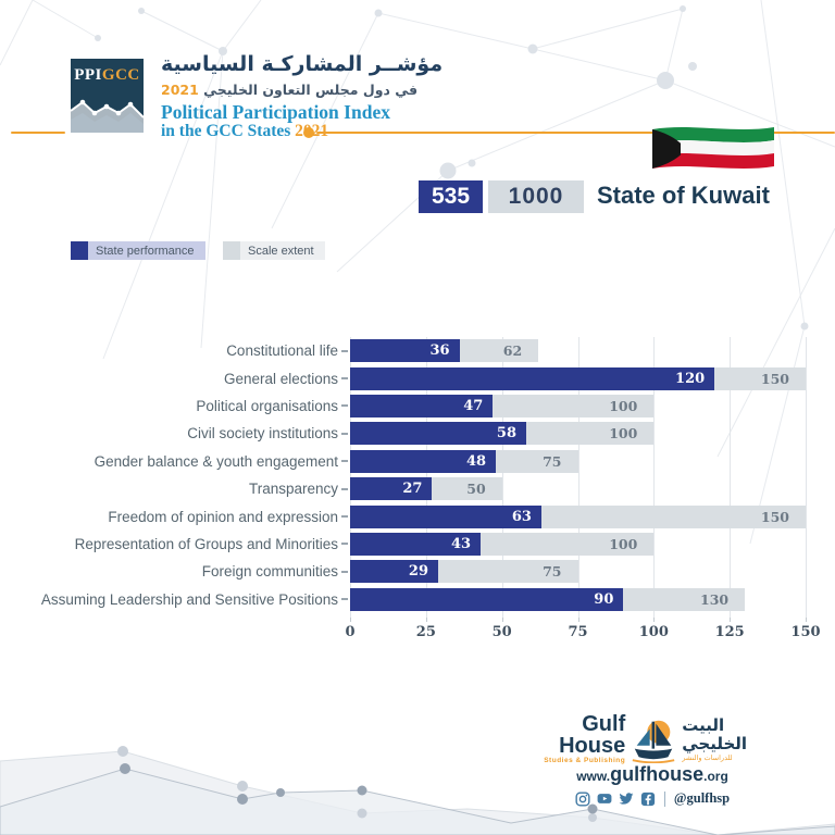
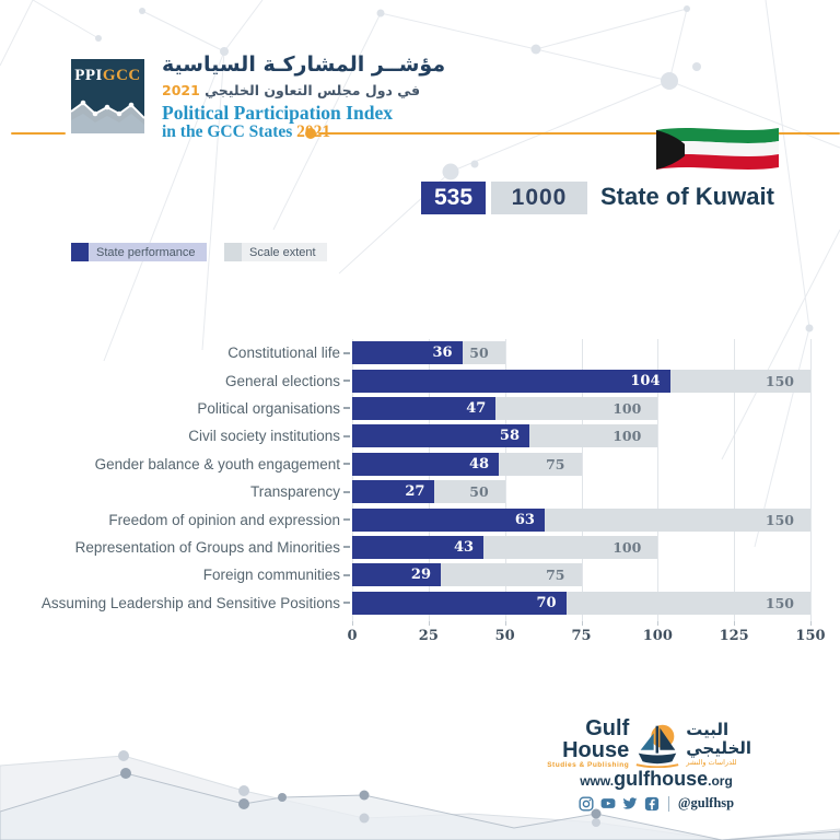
Scale extent/Constitutional life: 62 -> 50
State performance/General elections: 120 -> 104
State performance/Assuming Leadership and Sensitive Positions: 90 -> 70
Scale extent/Assuming Leadership and Sensitive Positions: 130 -> 150
